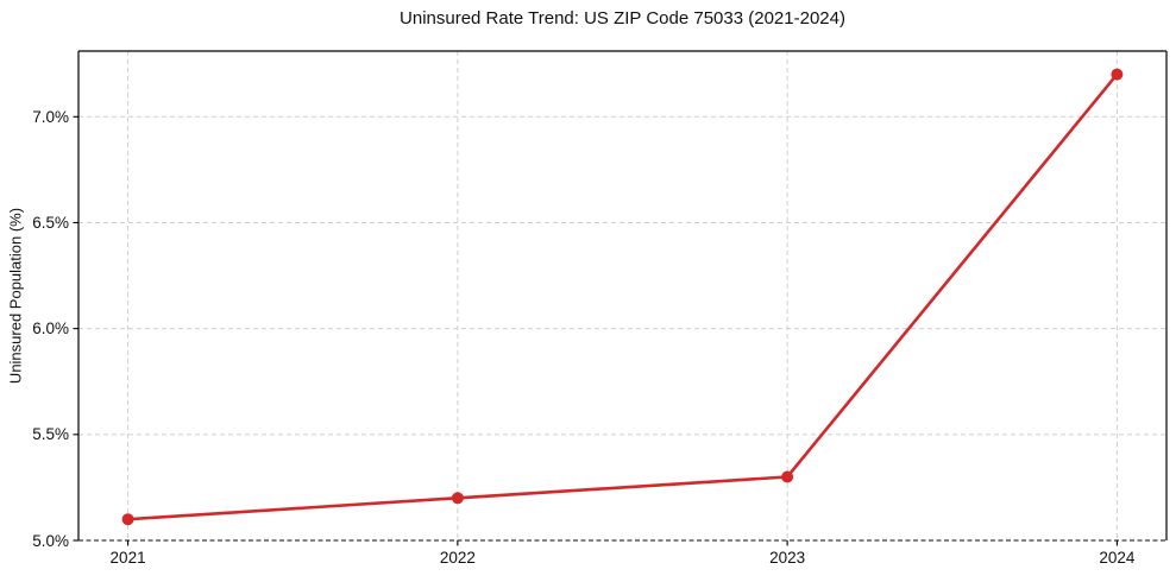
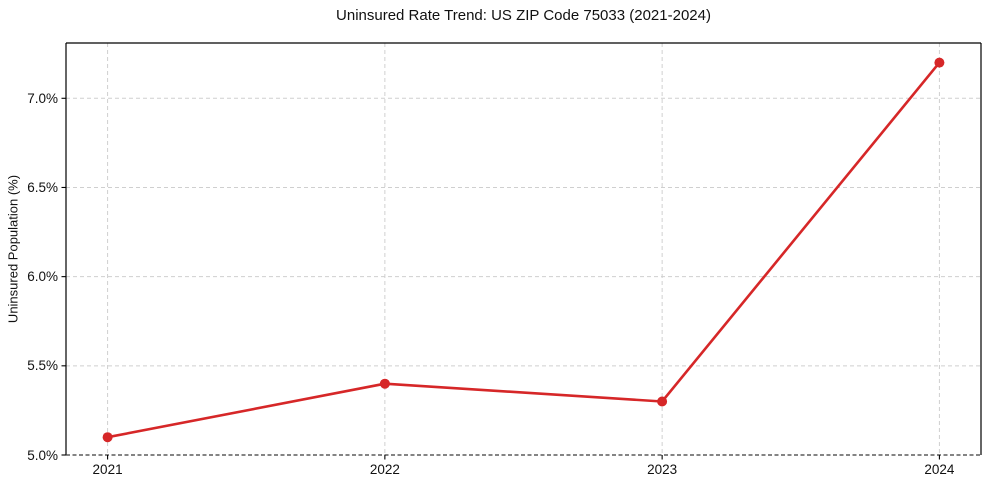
2022: 5.2% -> 5.4%
